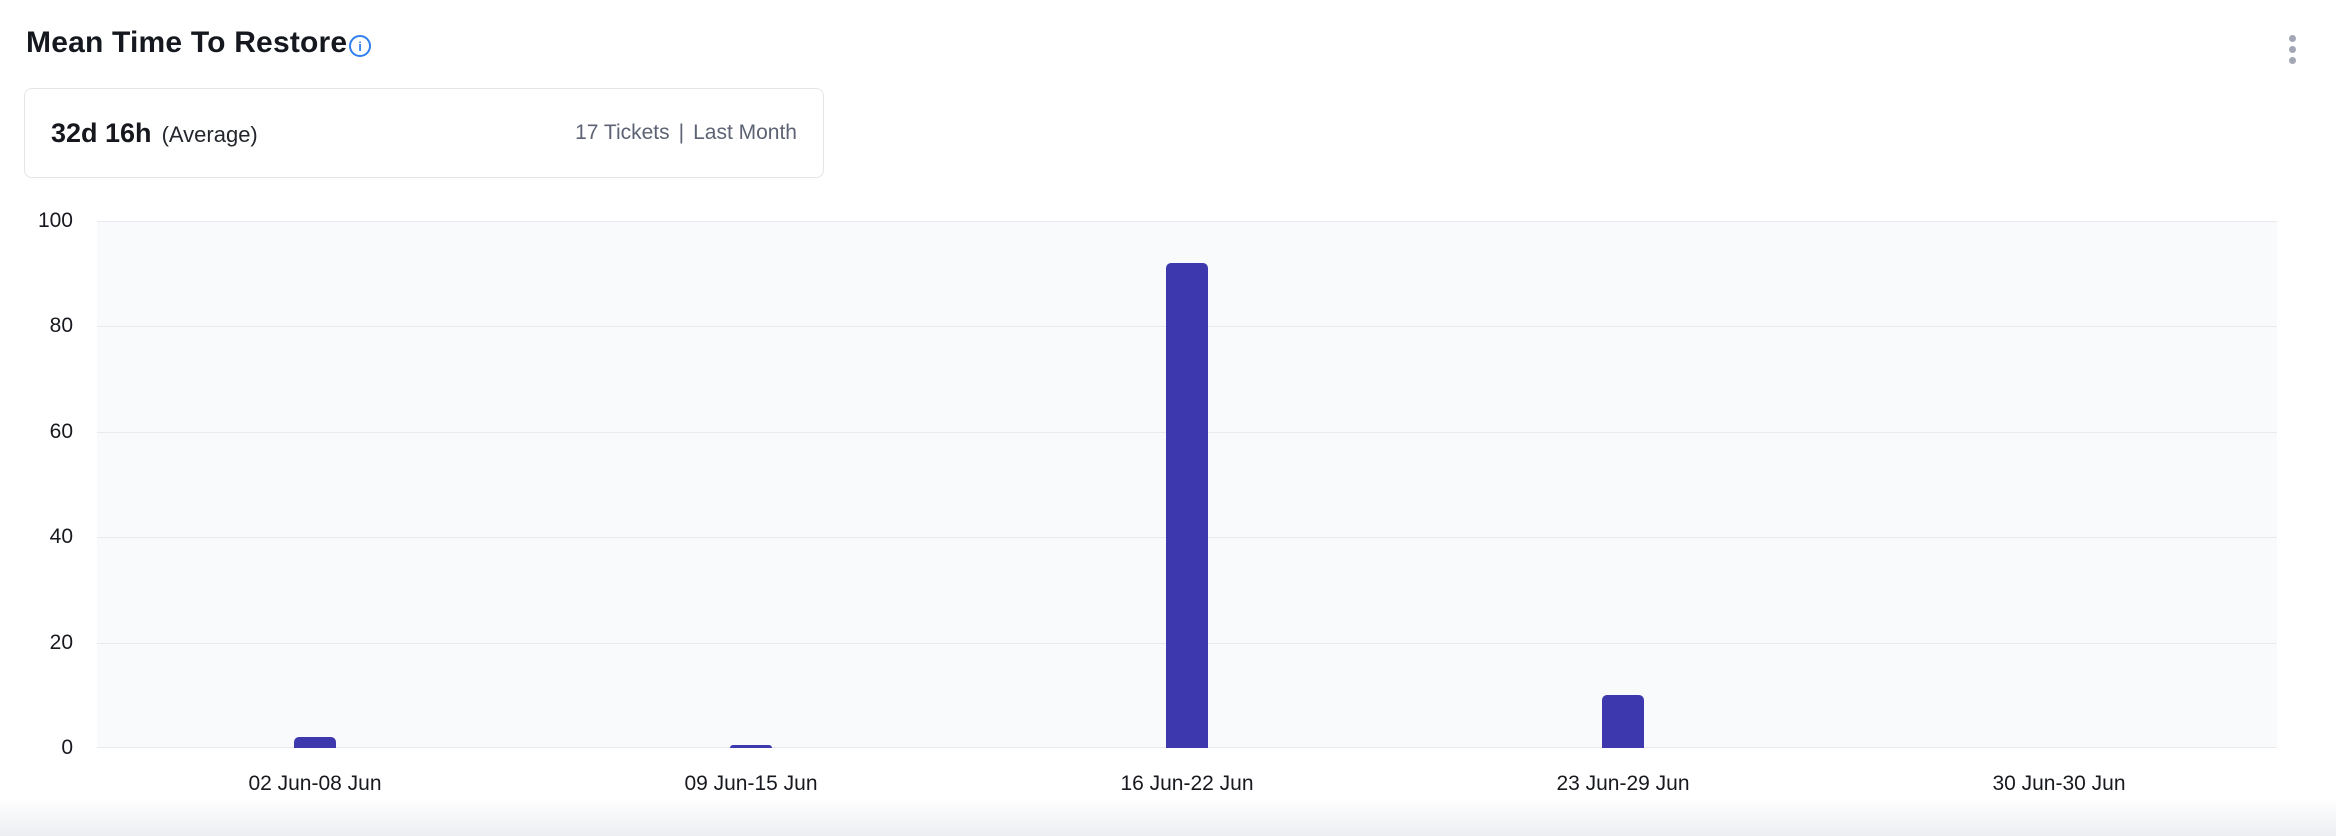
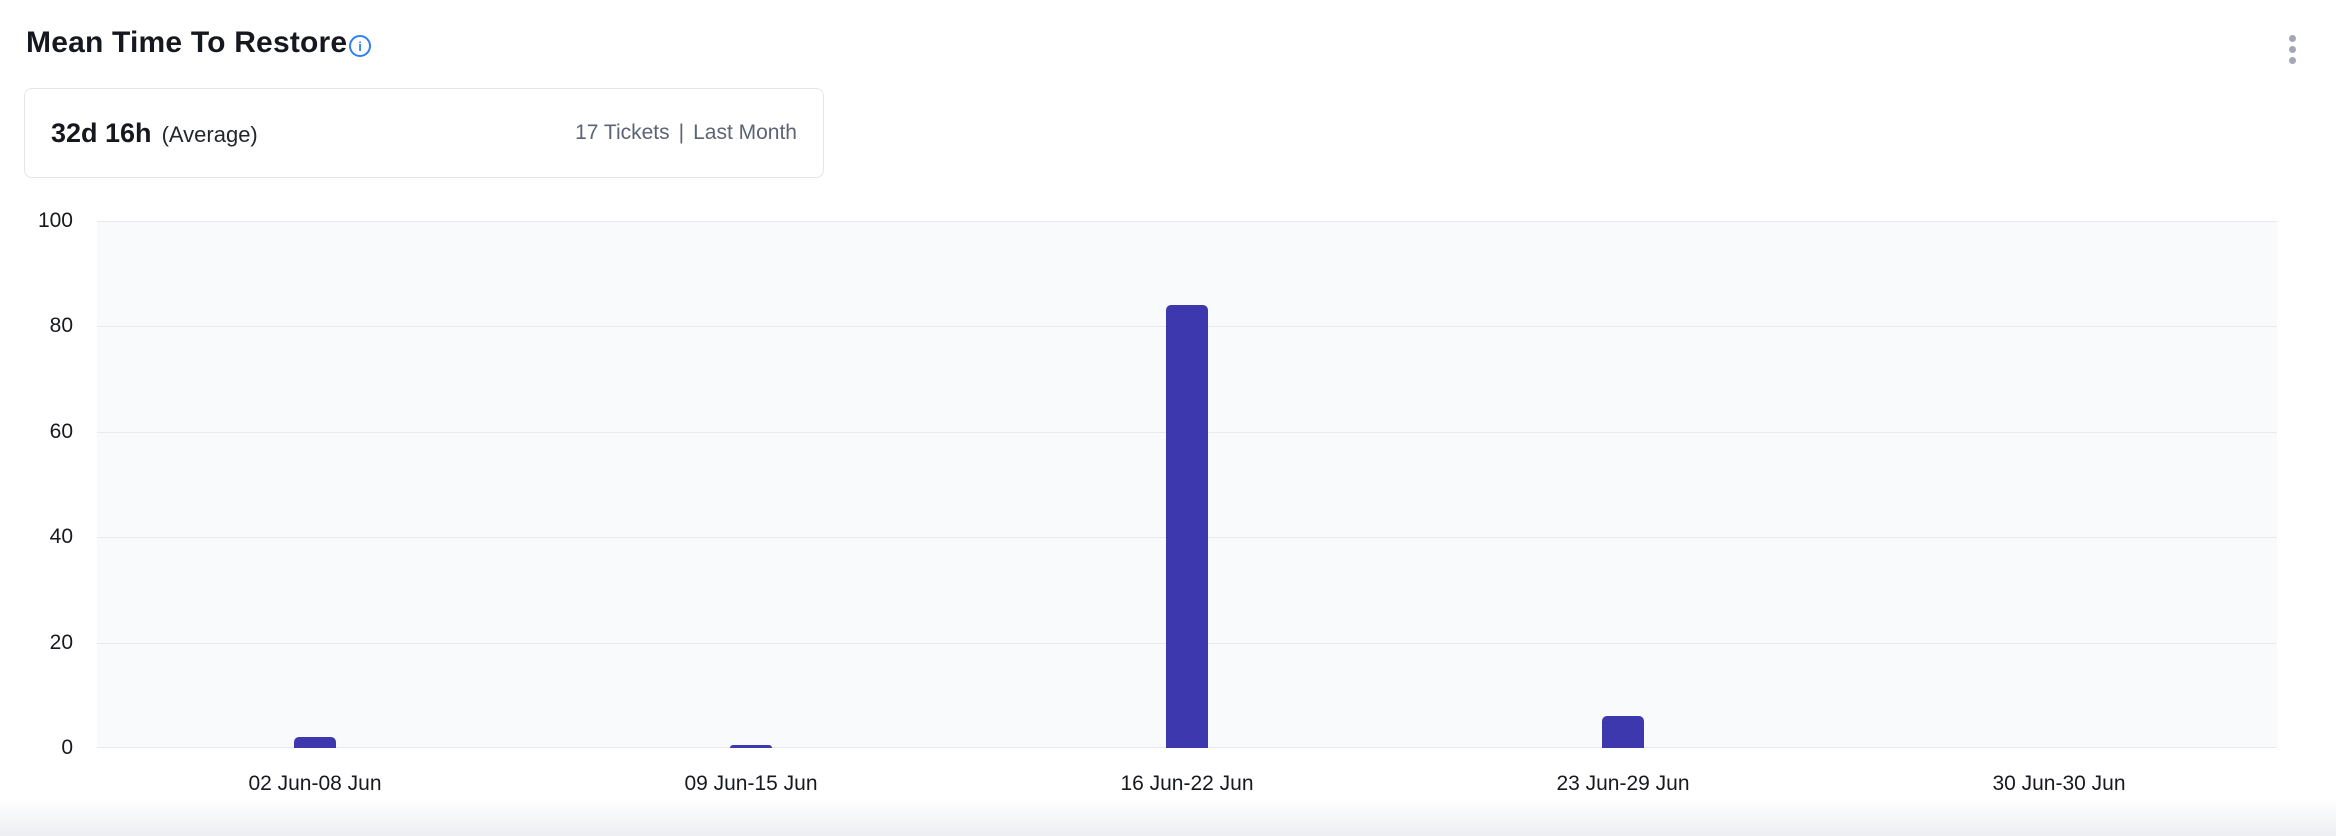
16 Jun-22 Jun: 92 -> 84
23 Jun-29 Jun: 10 -> 6
